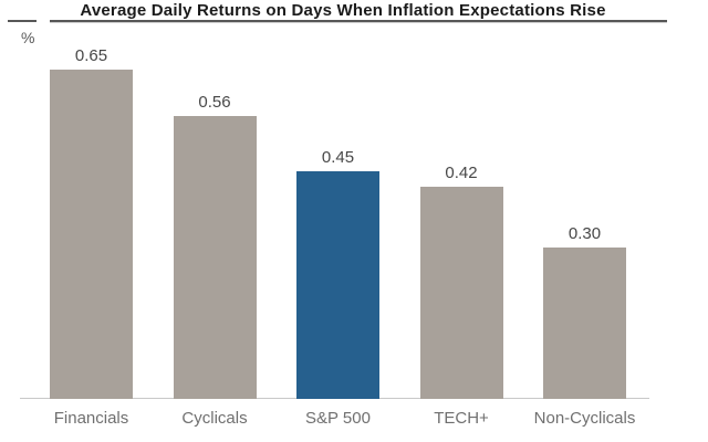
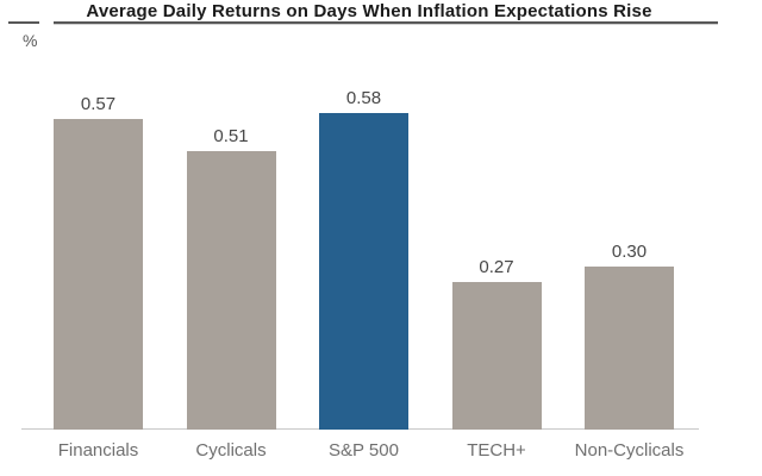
Financials: 0.65 -> 0.57
Cyclicals: 0.56 -> 0.51
S&P 500: 0.45 -> 0.58
TECH+: 0.42 -> 0.27
